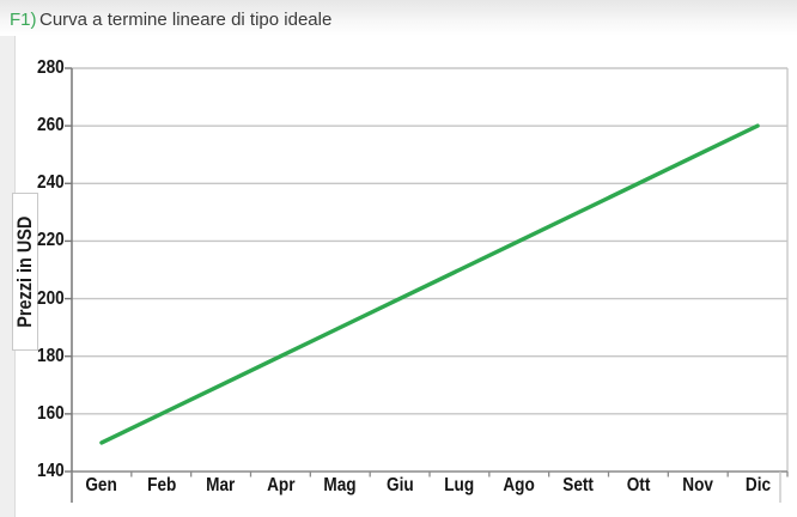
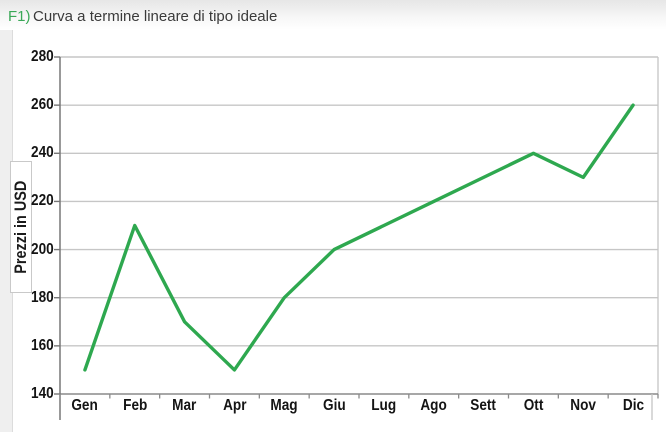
Feb: 160 -> 210
Apr: 180 -> 150
Mag: 190 -> 180
Nov: 250 -> 230
